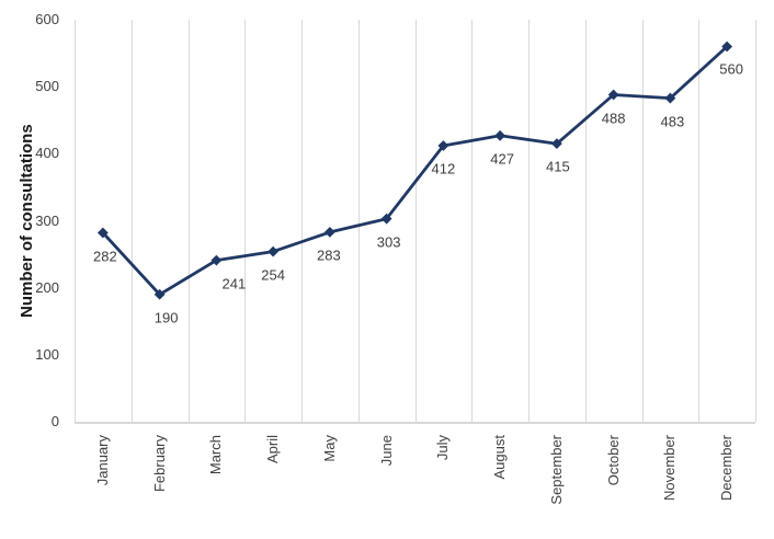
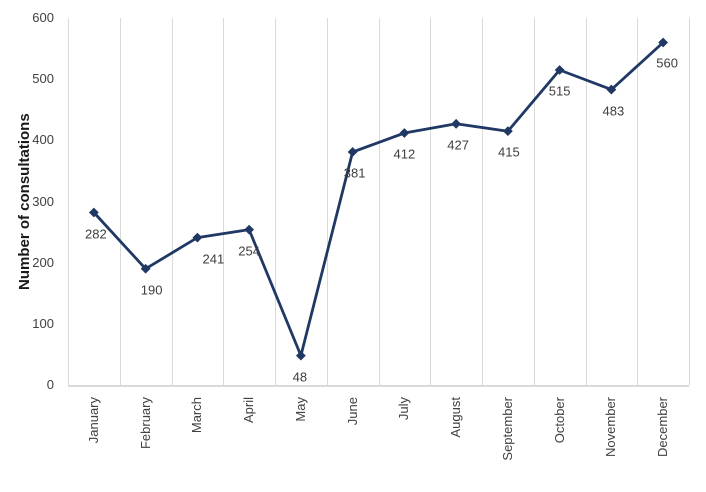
May: 283 -> 48
June: 303 -> 381
October: 488 -> 515
